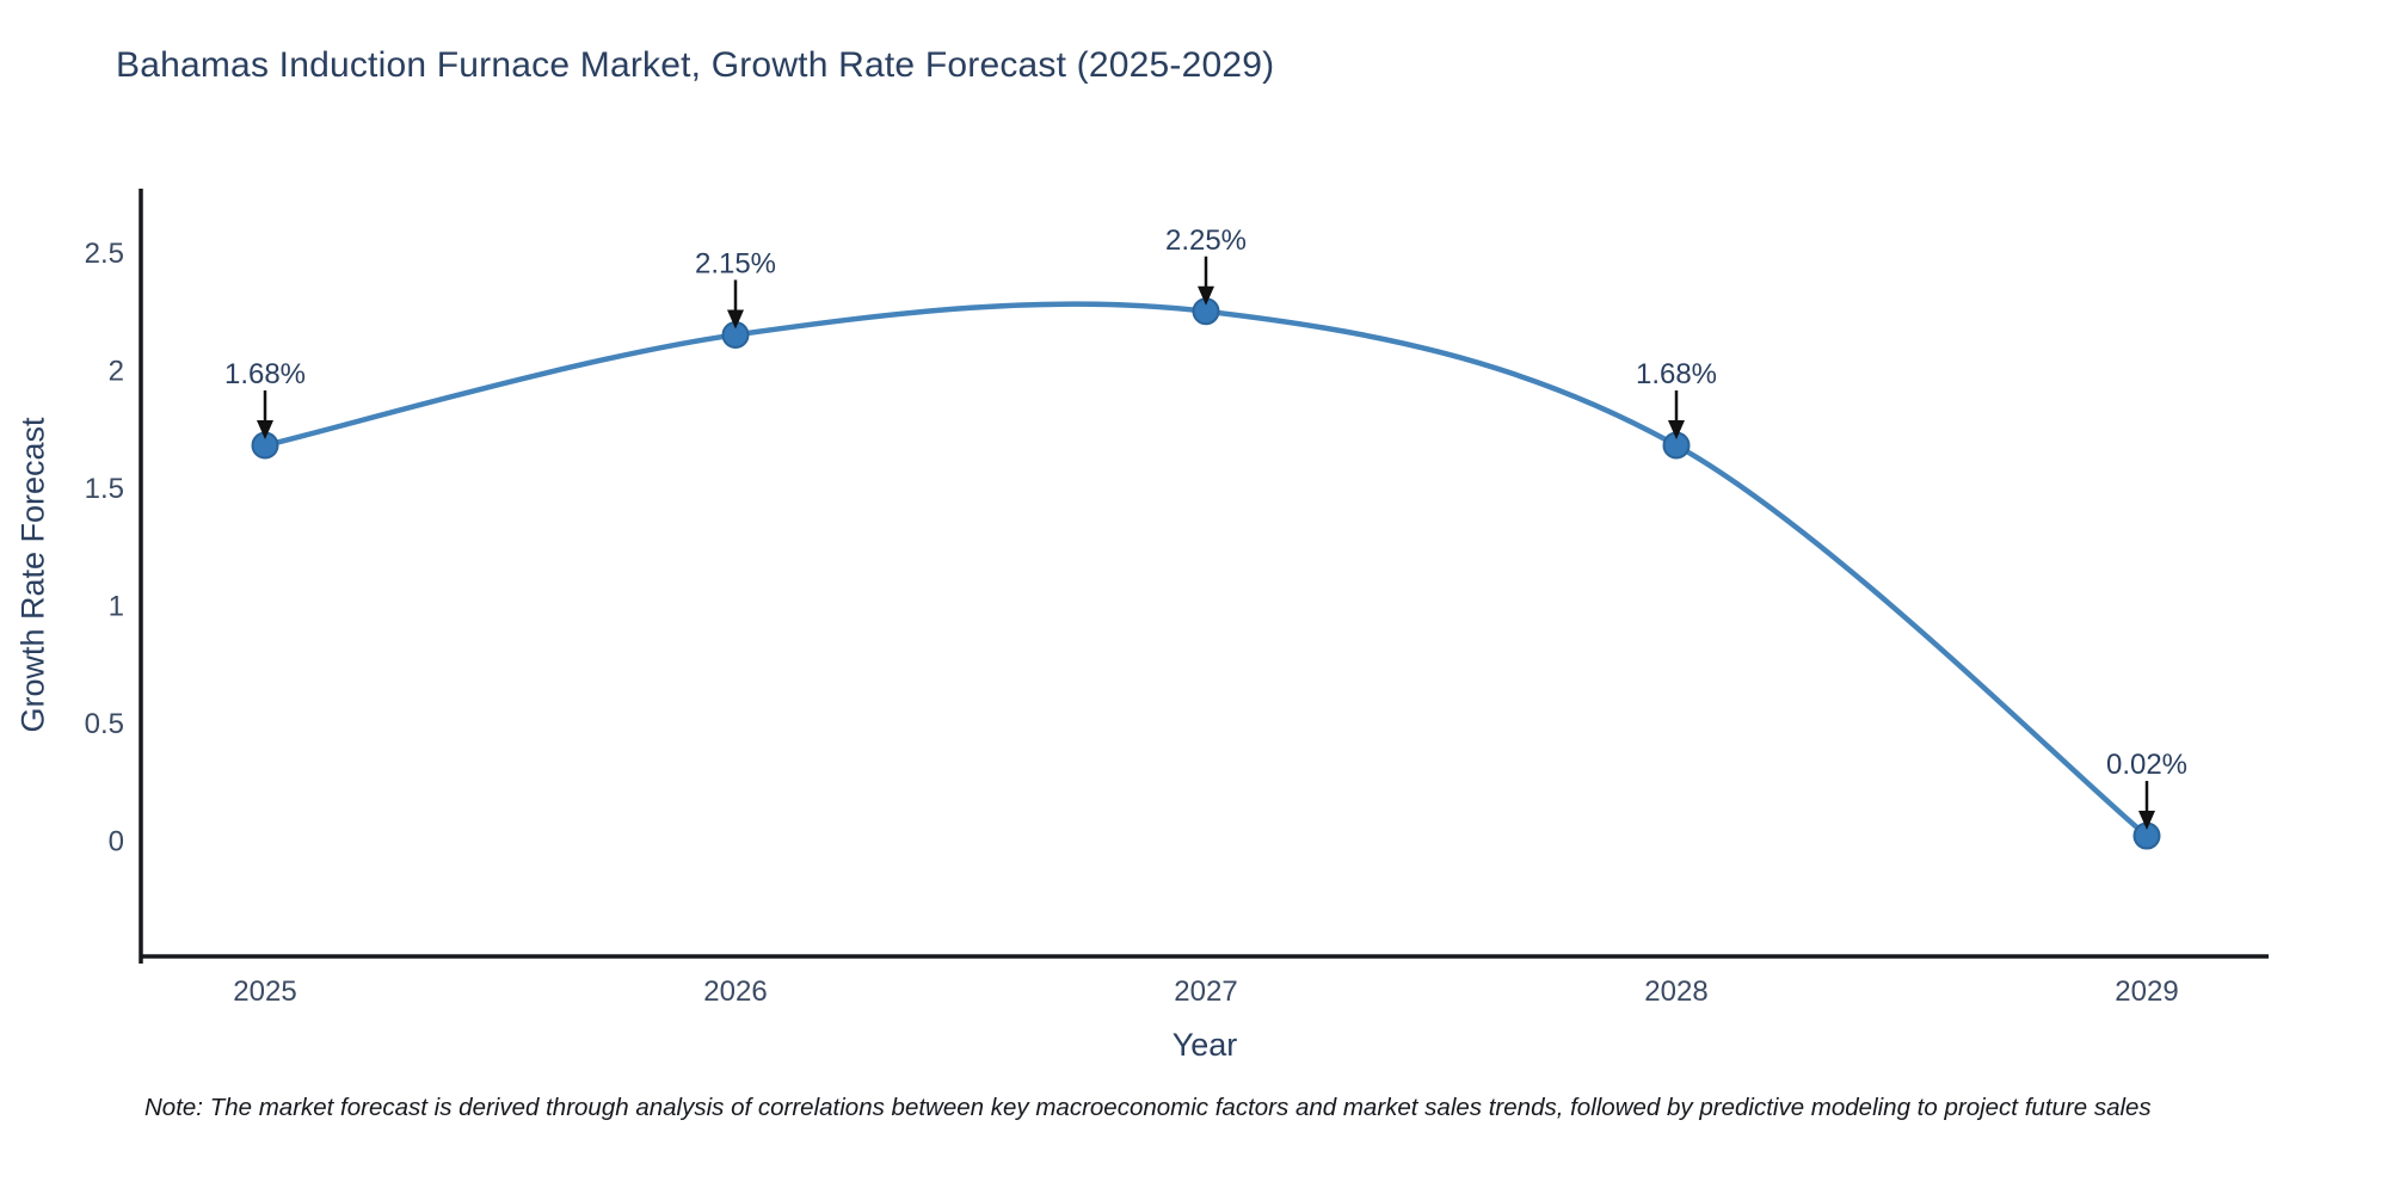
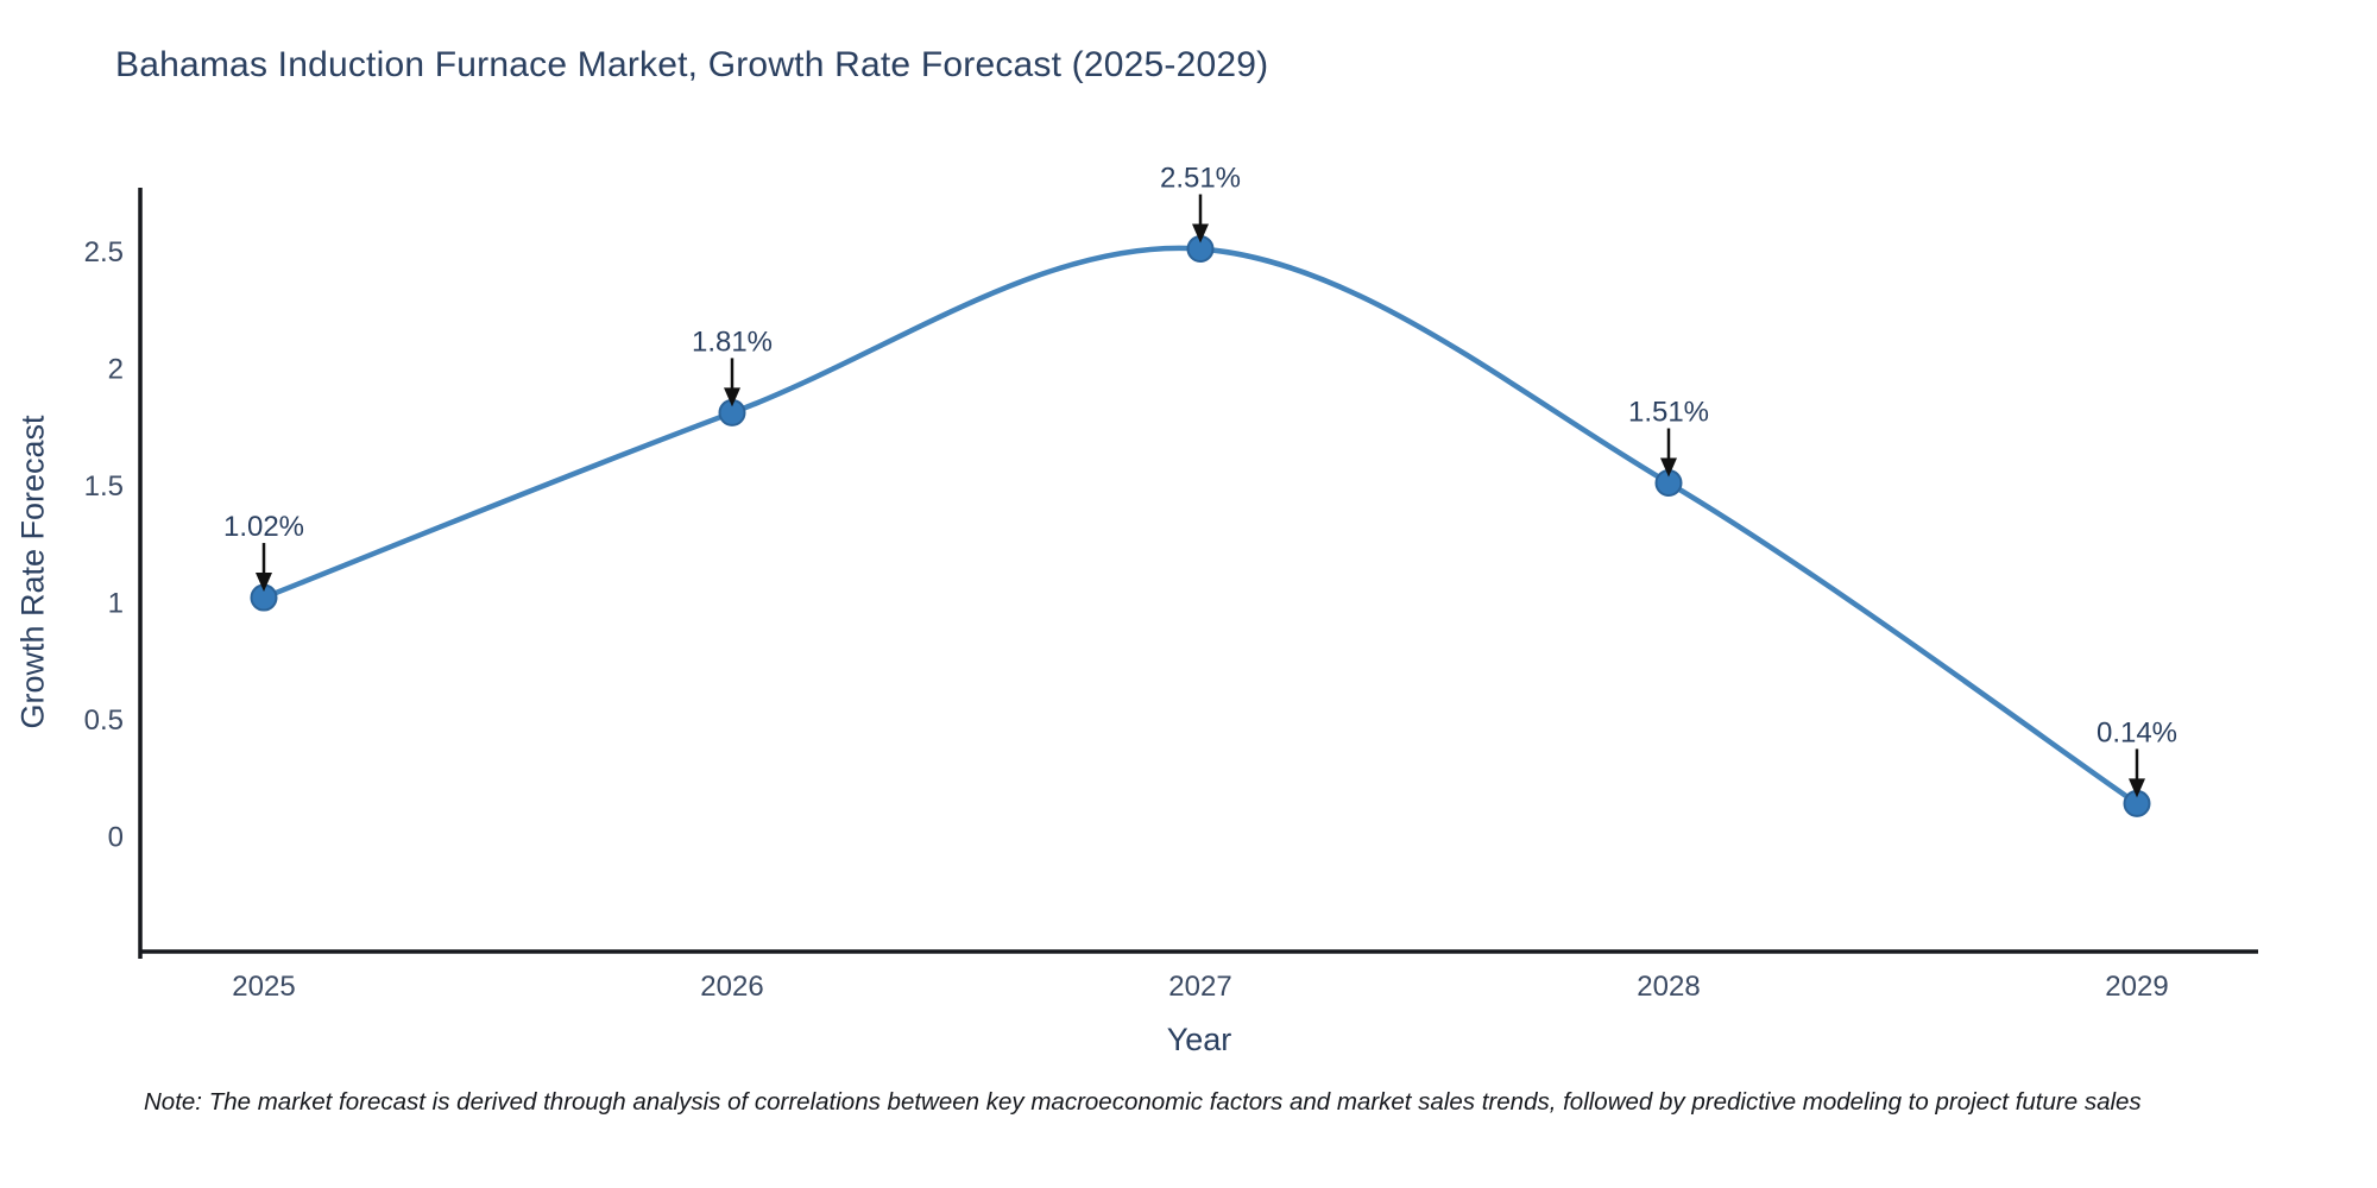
2025: 1.68% -> 1.02%
2026: 2.15% -> 1.81%
2027: 2.25% -> 2.51%
2028: 1.68% -> 1.51%
2029: 0.02% -> 0.14%
